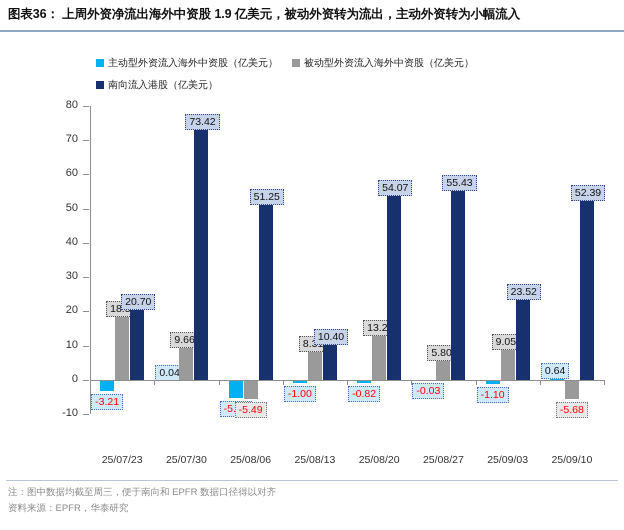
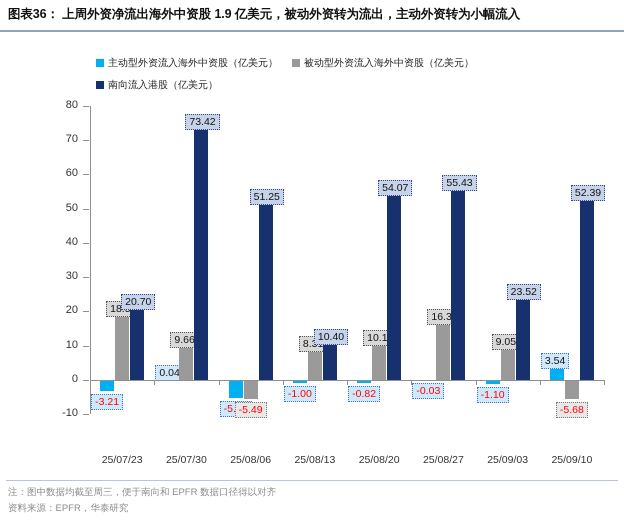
被动型外资流入海外中资股（亿美元）/25/08/20: 13.22 -> 10.13
被动型外资流入海外中资股（亿美元）/25/08/27: 5.80 -> 16.35
主动型外资流入海外中资股（亿美元）/25/09/10: 0.64 -> 3.54
